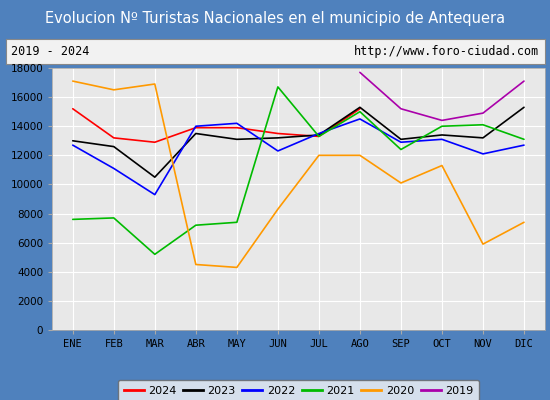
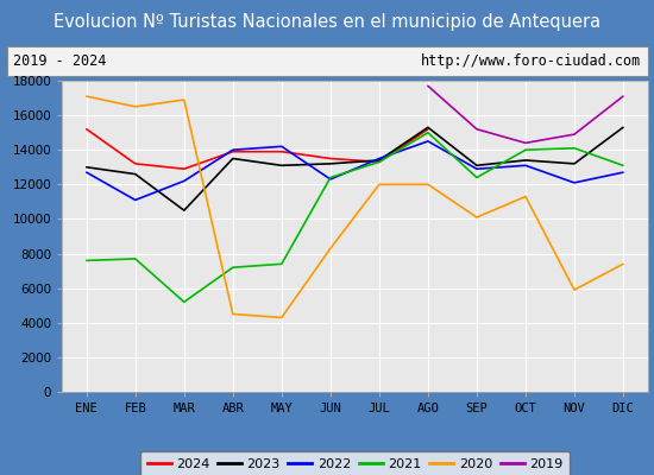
2022/MAR: 9300 -> 12200
2021/JUN: 16700 -> 12400
